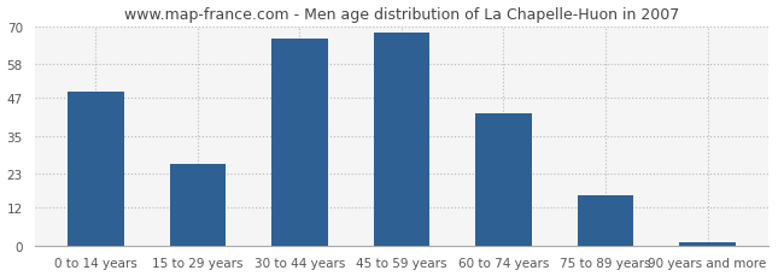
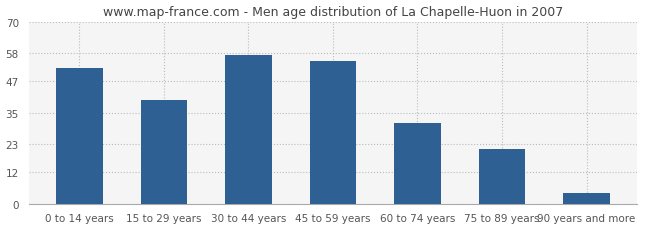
0 to 14 years: 49 -> 52
15 to 29 years: 26 -> 40
30 to 44 years: 66 -> 57
45 to 59 years: 68 -> 55
60 to 74 years: 42 -> 31
75 to 89 years: 16 -> 21
90 years and more: 1 -> 4
